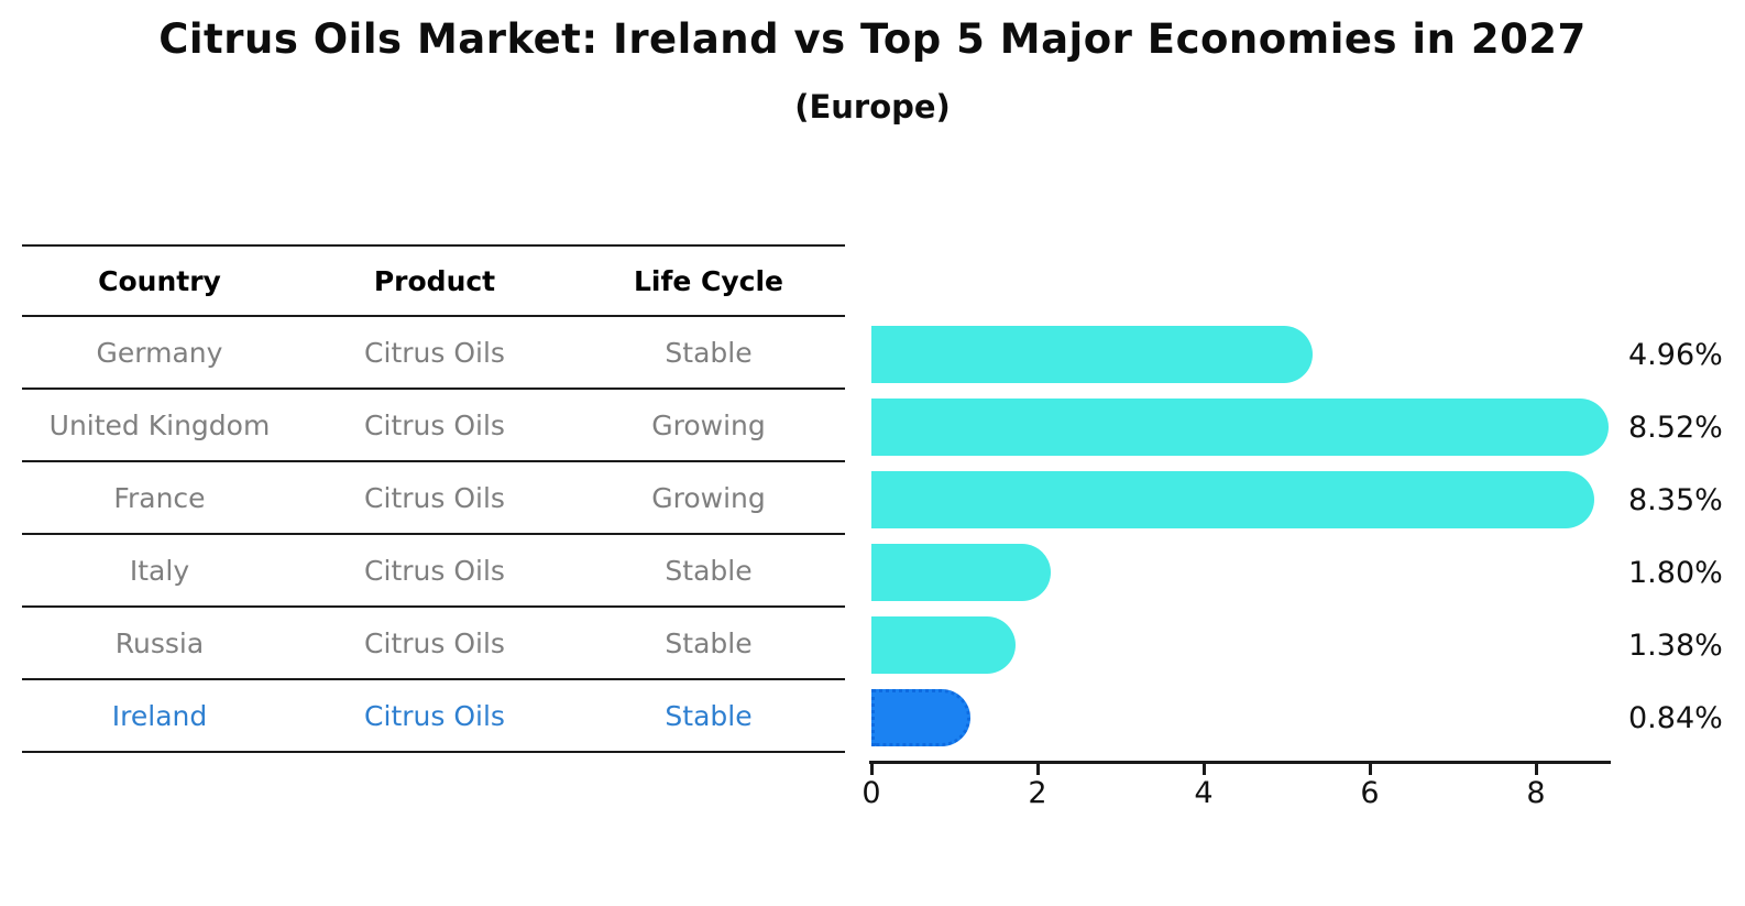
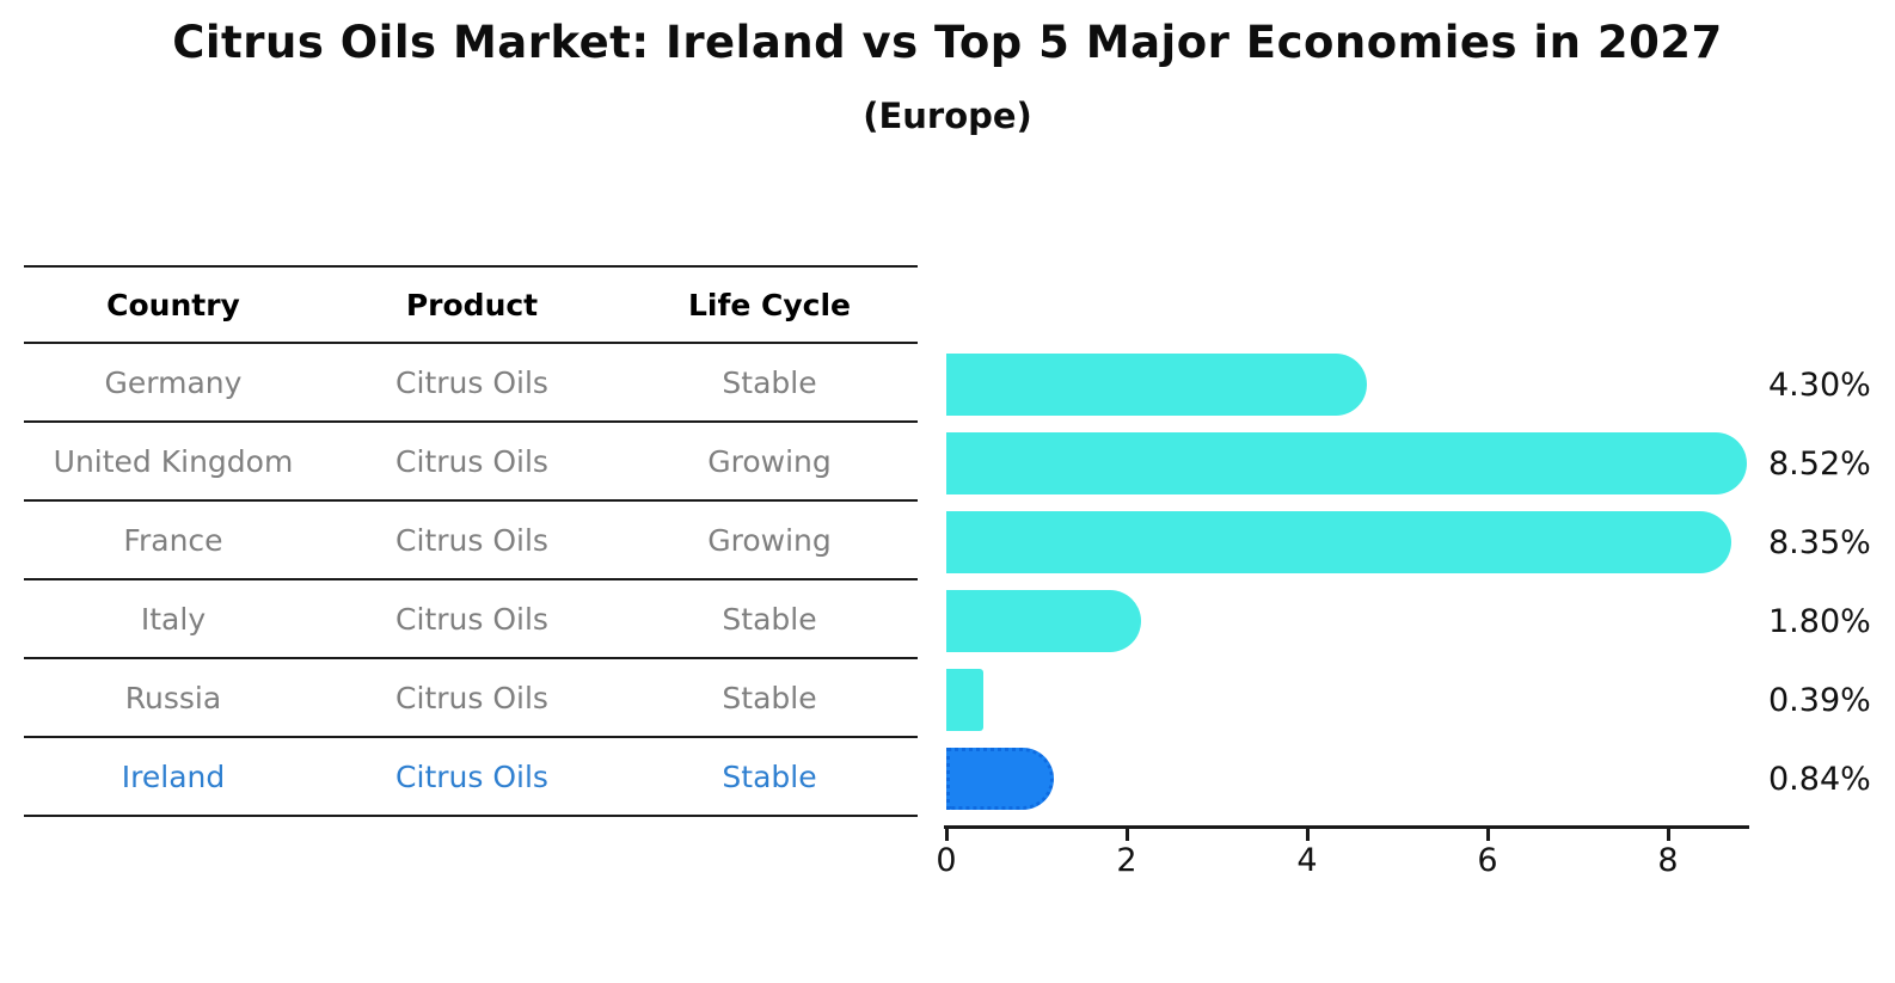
Germany: 4.96% -> 4.30%
Russia: 1.38% -> 0.39%
